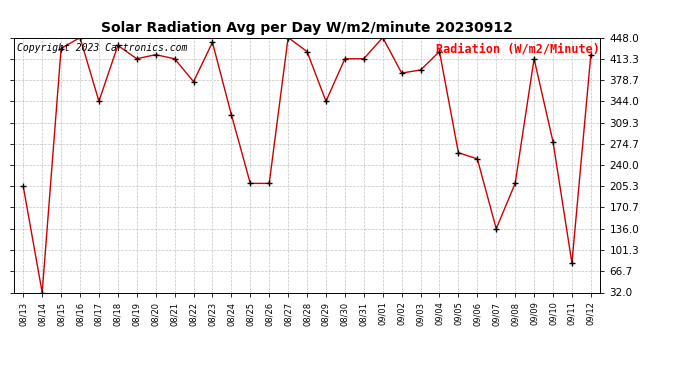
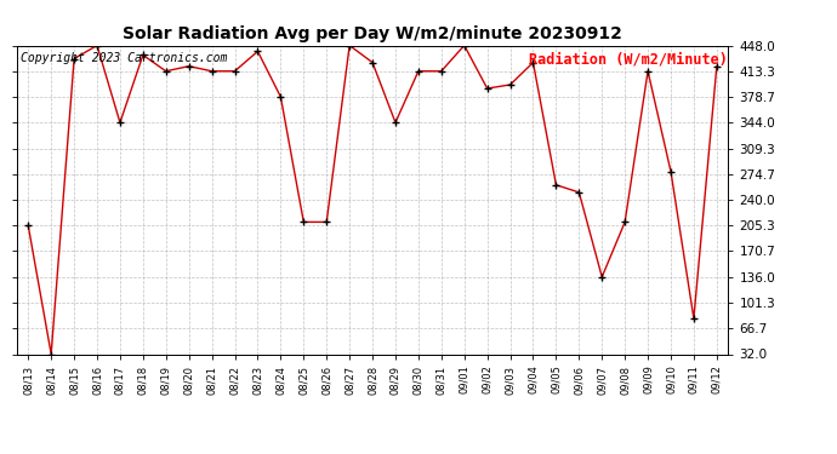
08/22: 376 -> 413
08/24: 322 -> 379
